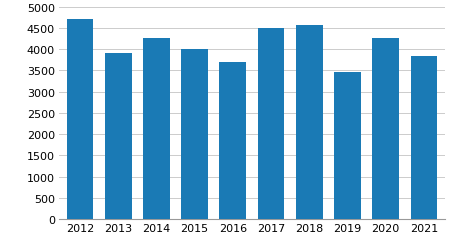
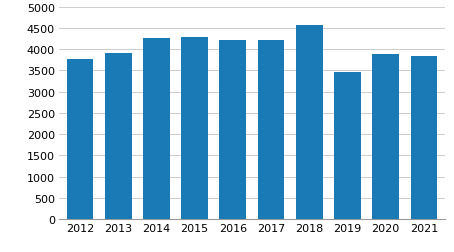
2012: 4700 -> 3760
2015: 4000 -> 4280
2016: 3700 -> 4220
2017: 4500 -> 4220
2020: 4250 -> 3880
